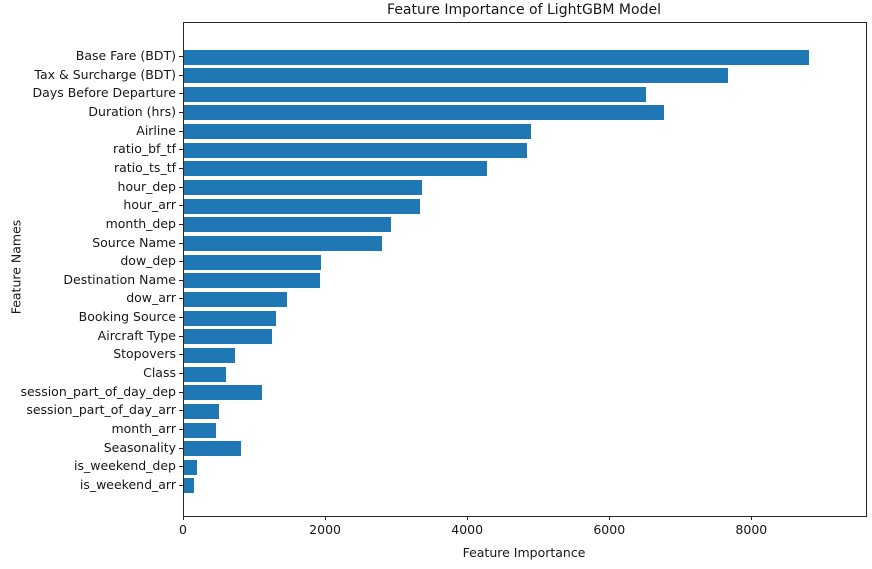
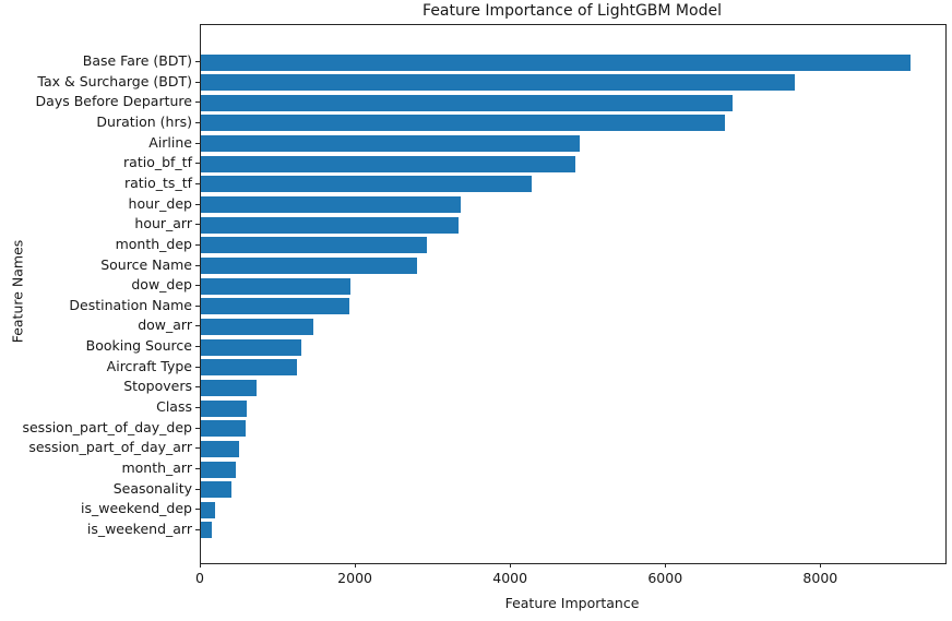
Base Fare (BDT): 8800 -> 9200
Days Before Departure: 6500 -> 6800
session_part_of_day_dep: 1100 -> 600
Seasonality: 800 -> 400
